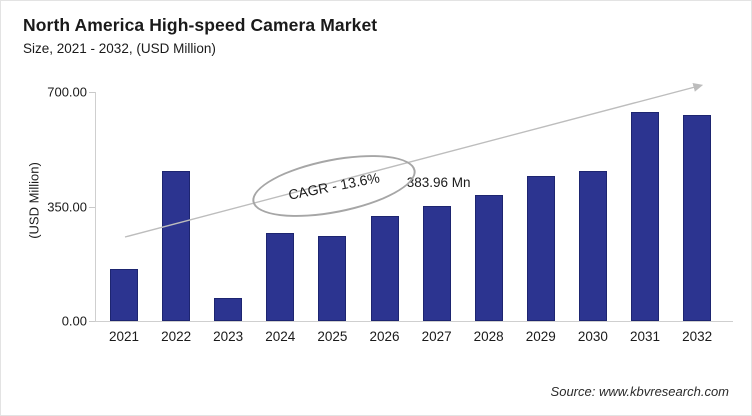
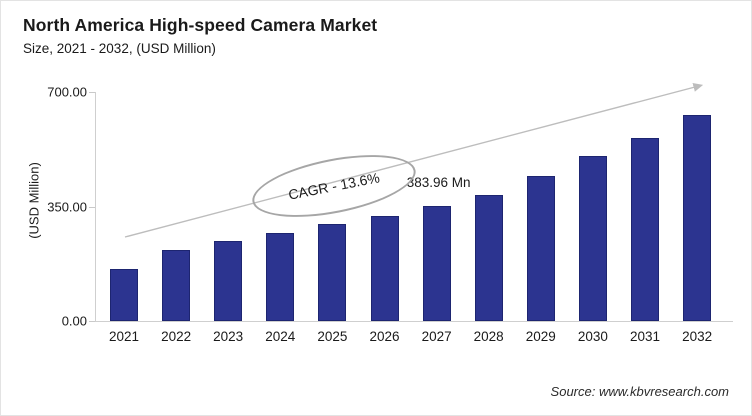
2022: 460 -> 220
2023: 70 -> 240
2025: 260 -> 300
2030: 460 -> 500
2031: 640 -> 560
